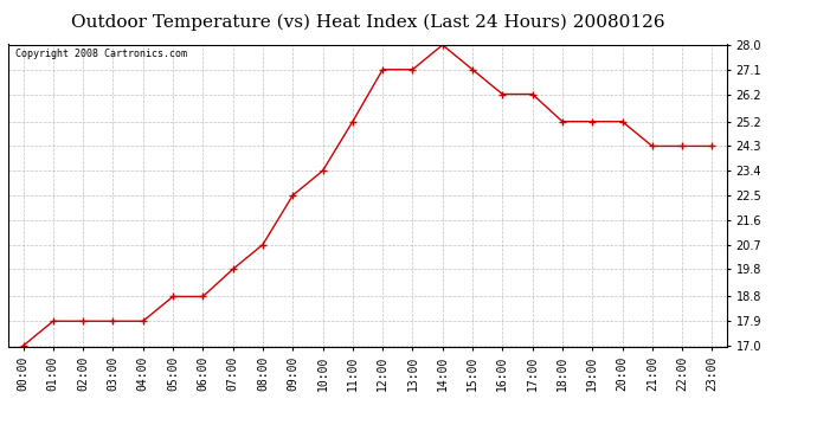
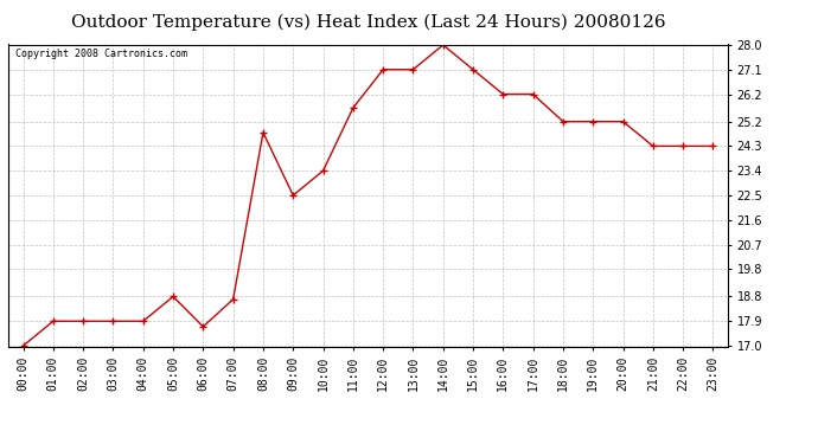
06:00: 18.8 -> 17.7
07:00: 19.8 -> 18.7
08:00: 20.7 -> 24.8
11:00: 25.2 -> 25.7
